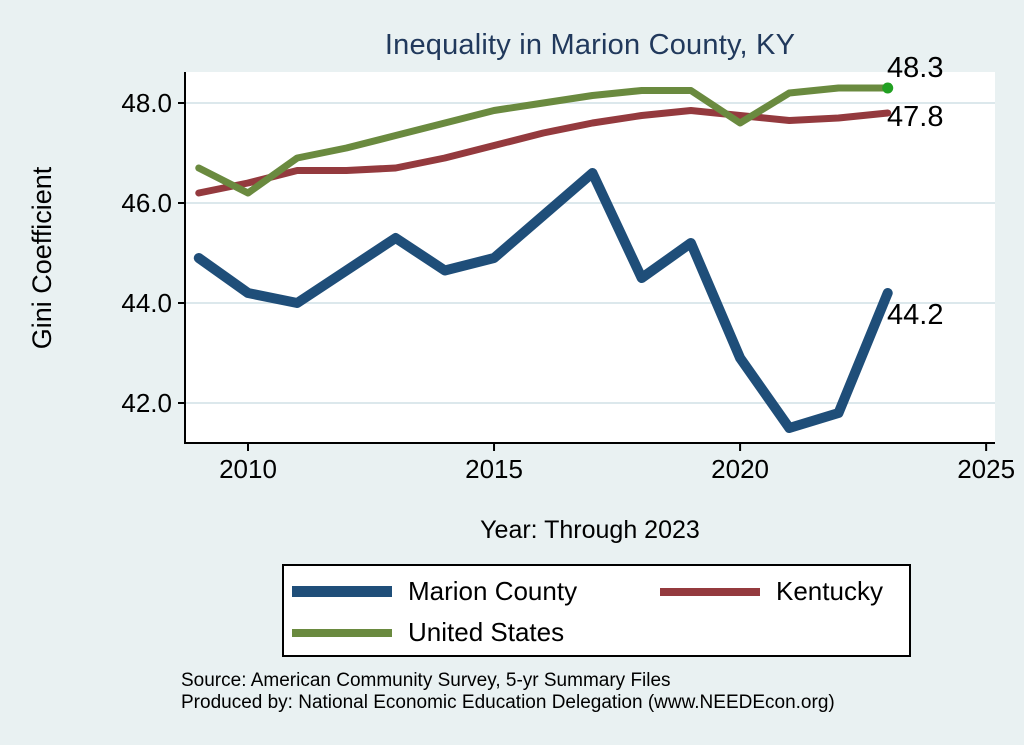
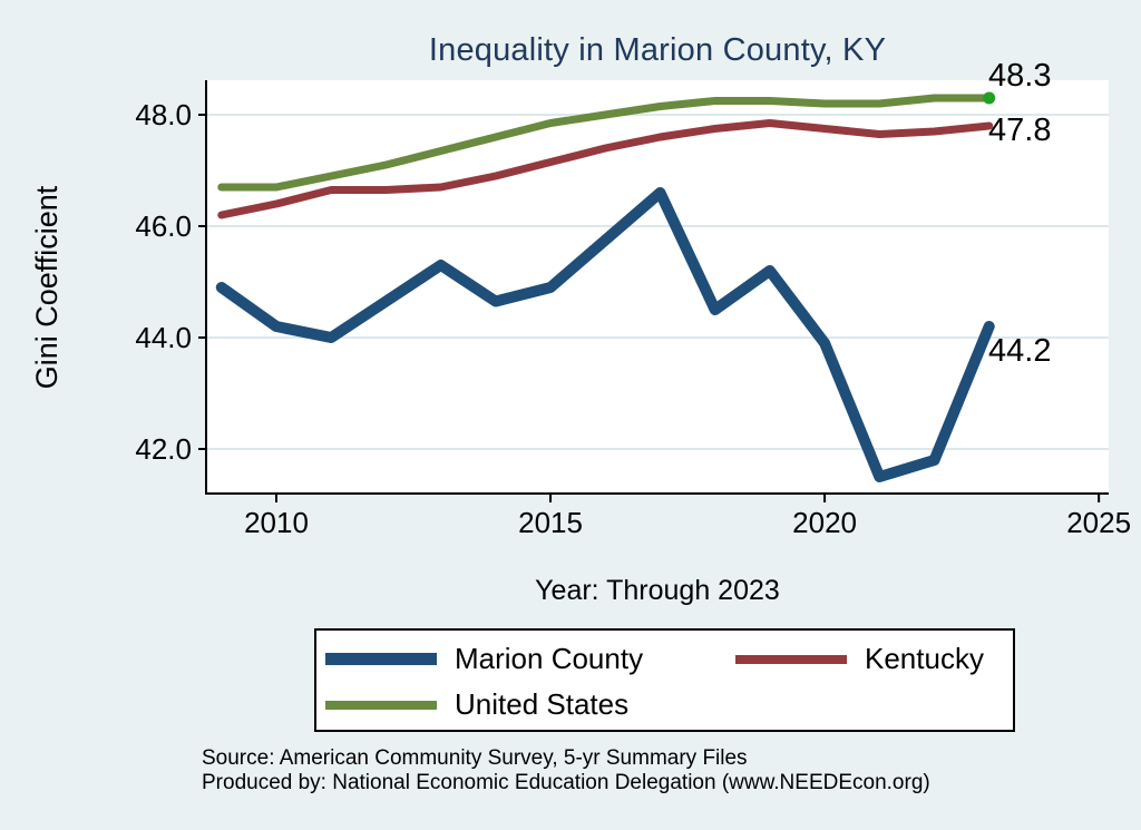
United States/2010: 46.2 -> 46.7
Marion County/2020: 42.9 -> 43.9
United States/2020: 47.6 -> 48.2
